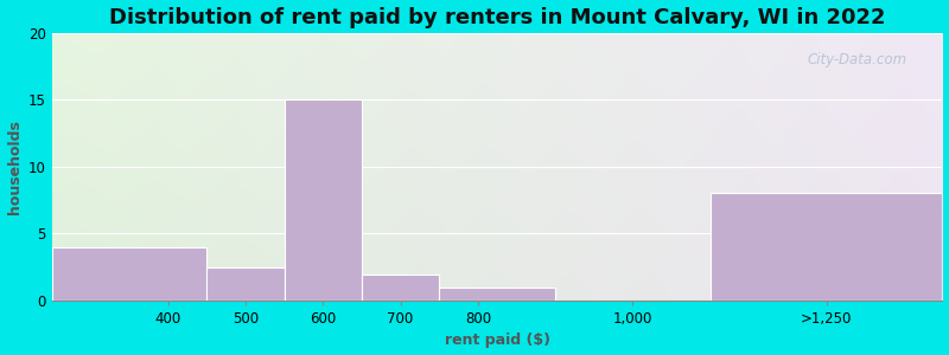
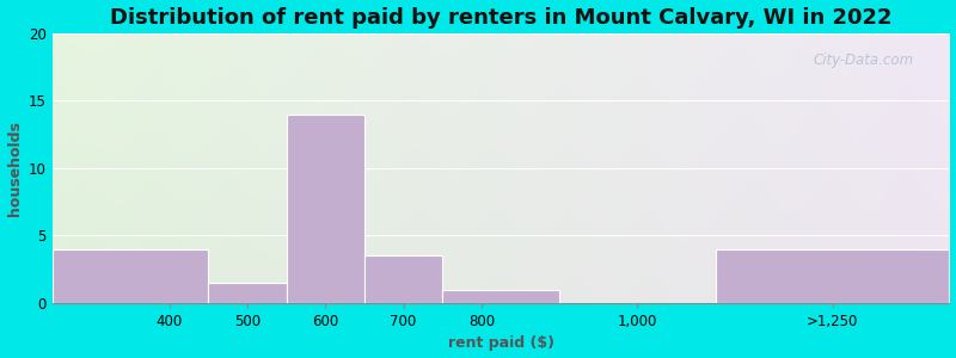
500: 2.5 -> 1.5
600: 15.0 -> 14.0
700: 1.9 -> 3.5
>1,250: 8.0 -> 4.0
